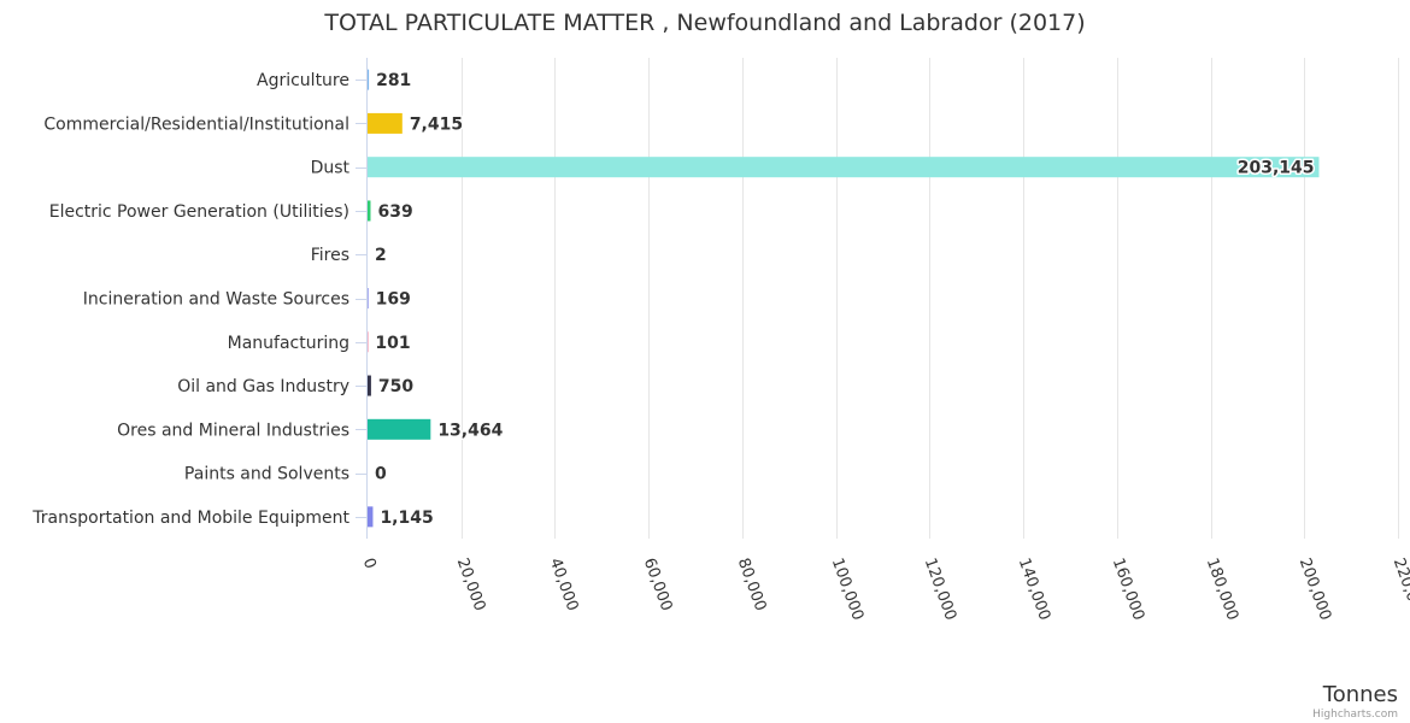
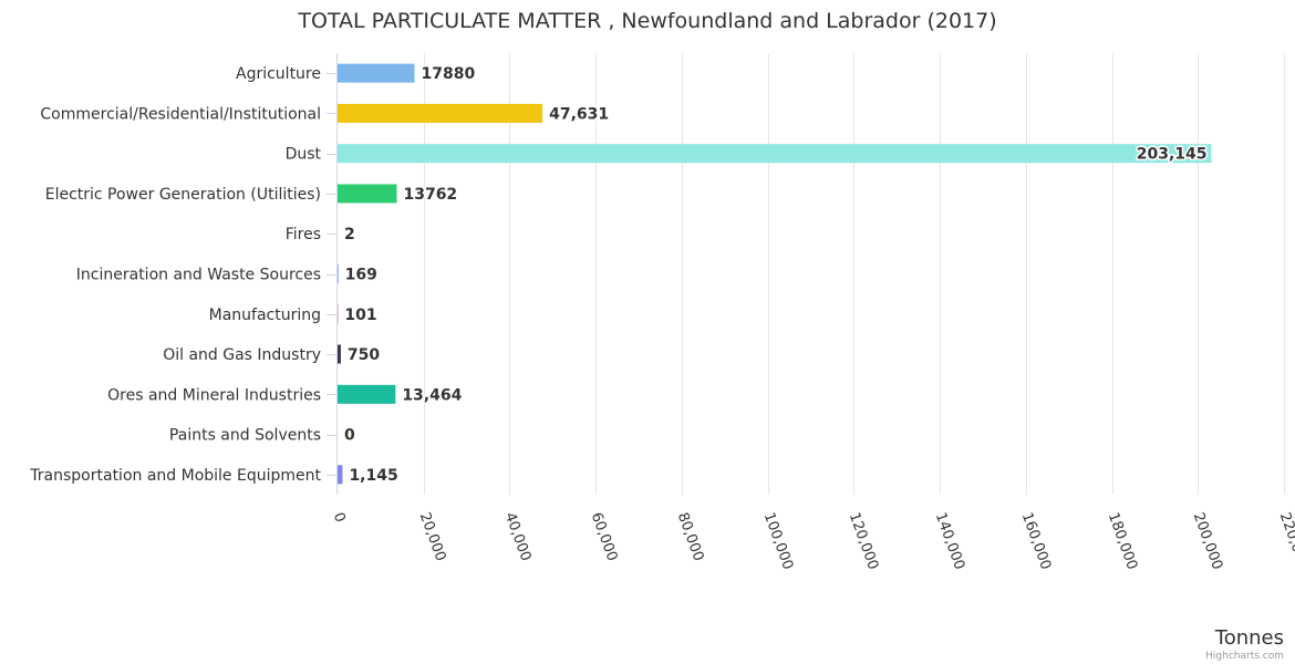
Agriculture: 281 -> 17880
Commercial/Residential/Institutional: 7,415 -> 47,631
Electric Power Generation (Utilities): 639 -> 13762
